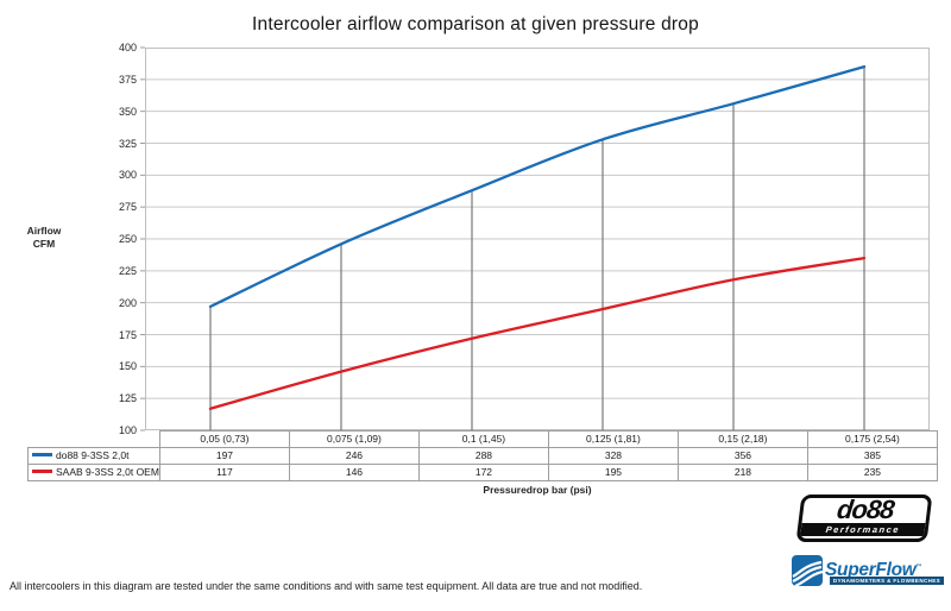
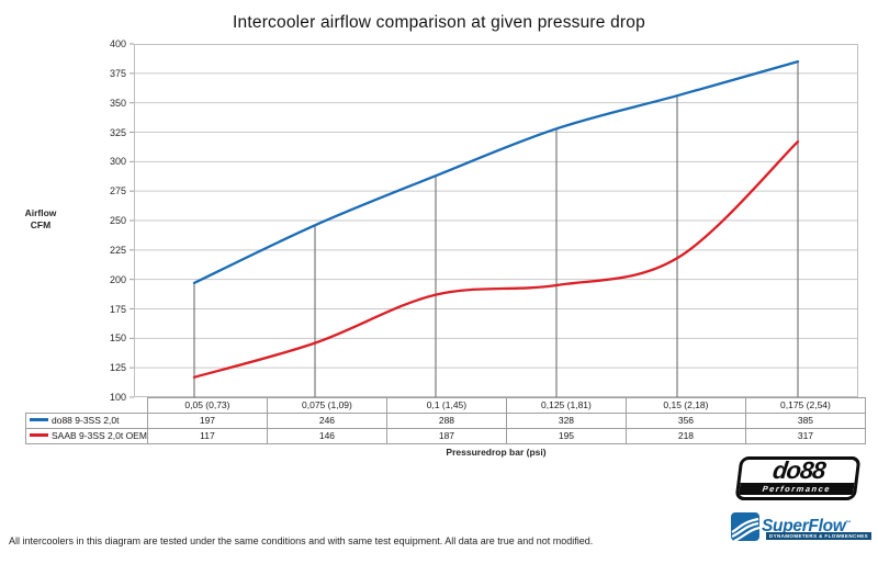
SAAB 9-3SS 2,0t OEM/0,1 (1,45): 172 -> 187
SAAB 9-3SS 2,0t OEM/0,175 (2,54): 235 -> 317
